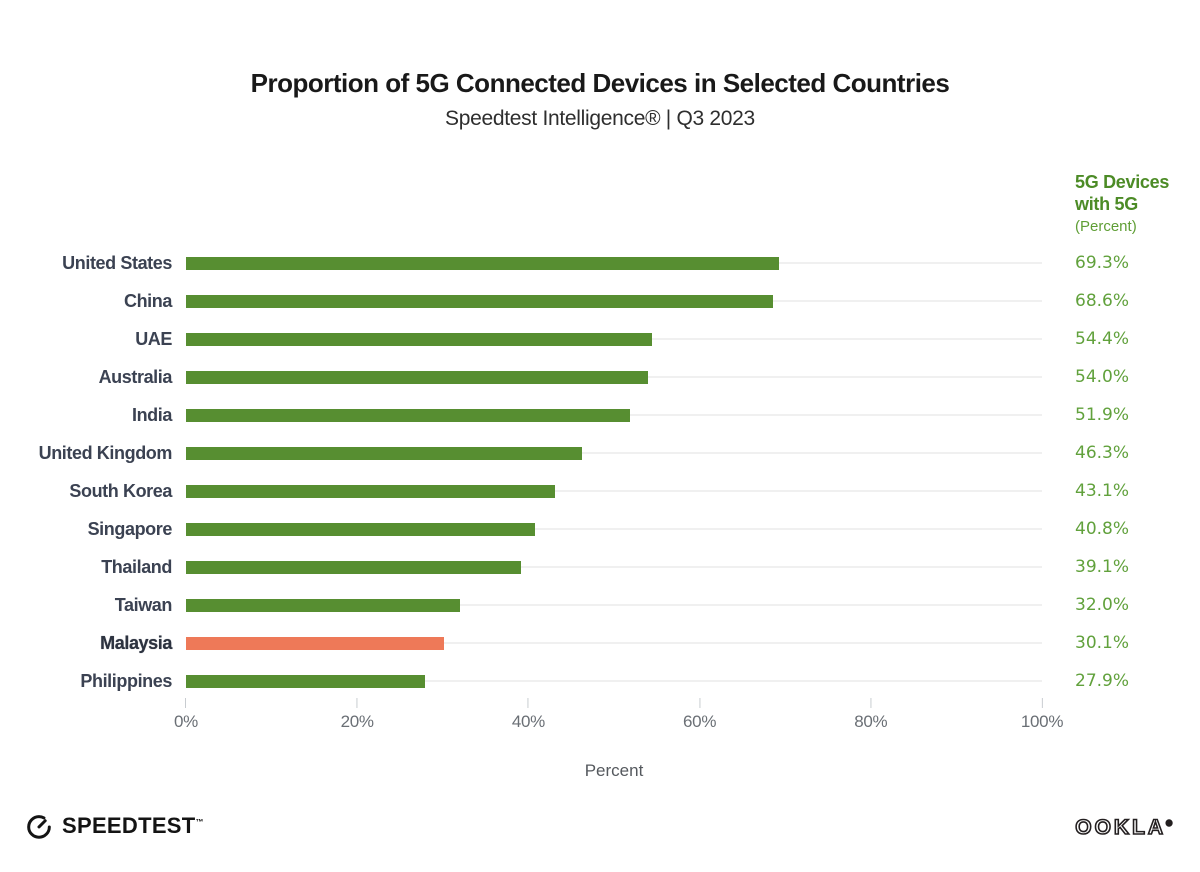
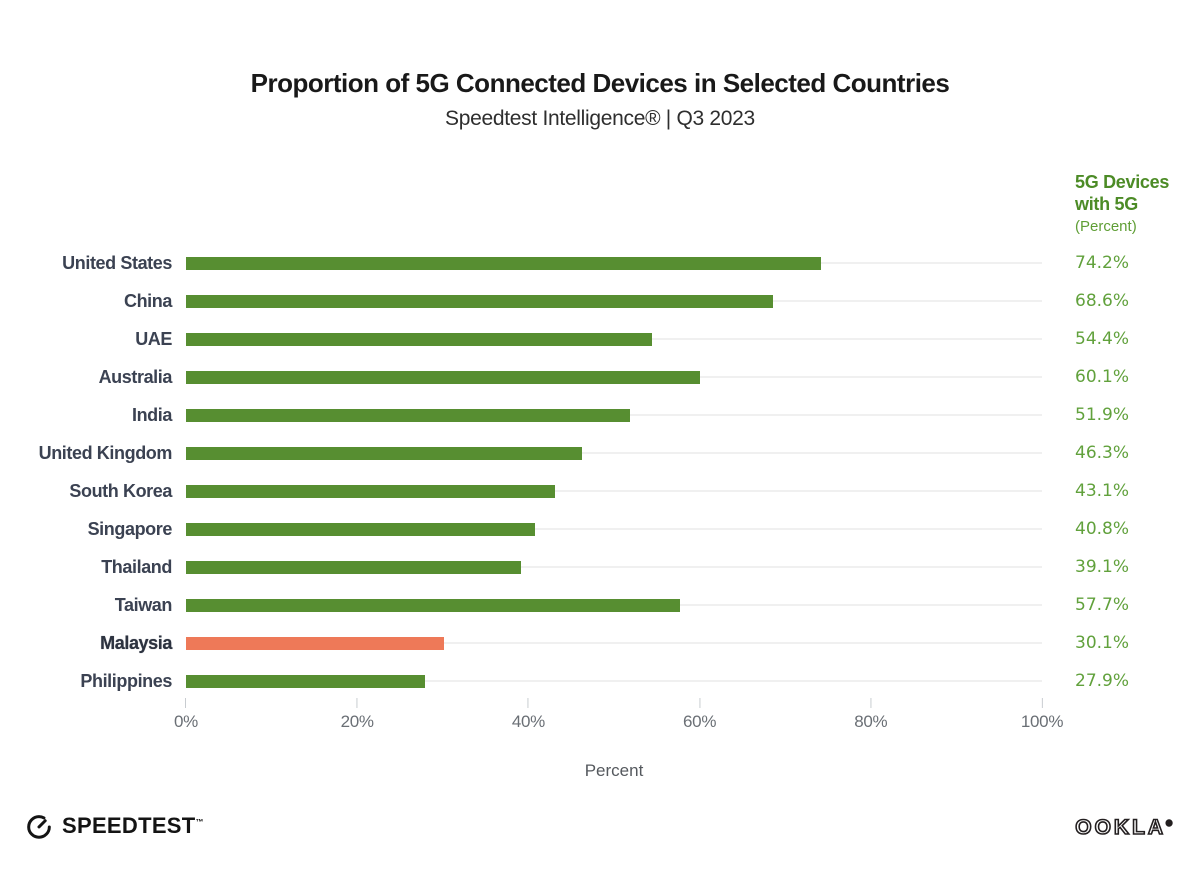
United States: 69.3% -> 74.2%
Australia: 54.0% -> 60.1%
Taiwan: 32.0% -> 57.7%
